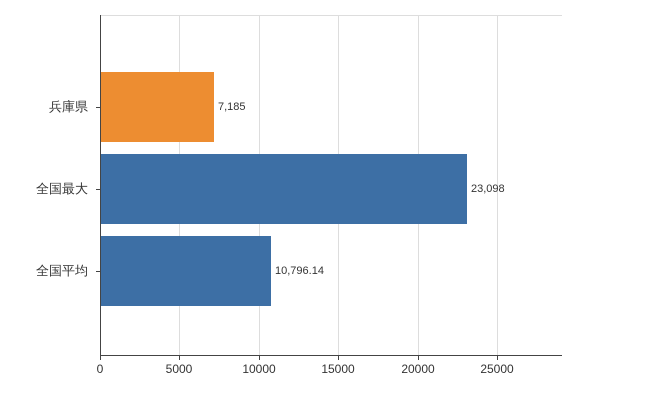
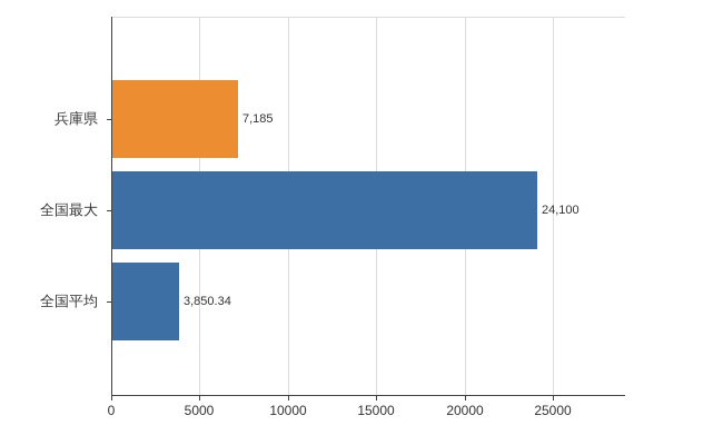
全国最大: 23,098 -> 24,100
全国平均: 10,796.14 -> 3,850.34
